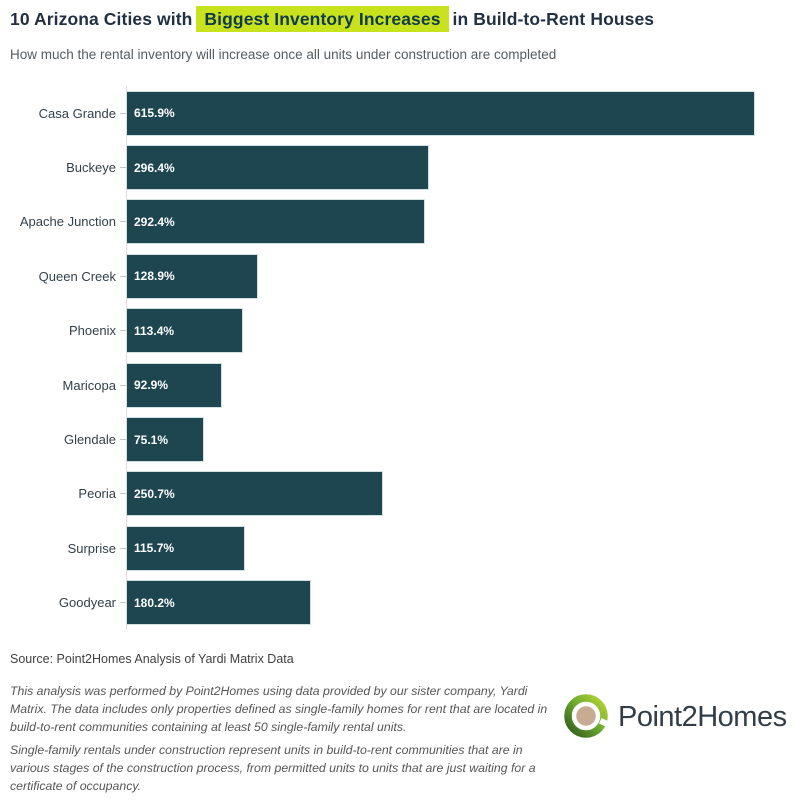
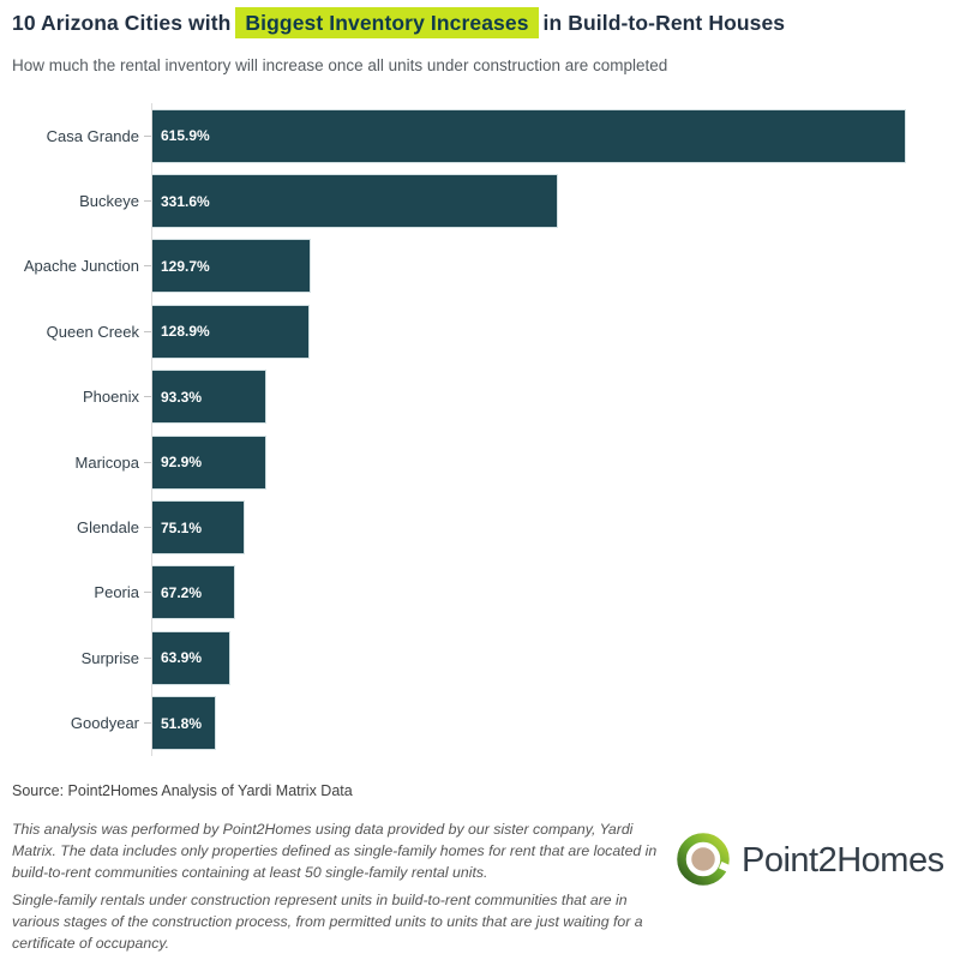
Buckeye: 296.4% -> 331.6%
Apache Junction: 292.4% -> 129.7%
Phoenix: 113.4% -> 93.3%
Peoria: 250.7% -> 67.2%
Surprise: 115.7% -> 63.9%
Goodyear: 180.2% -> 51.8%
